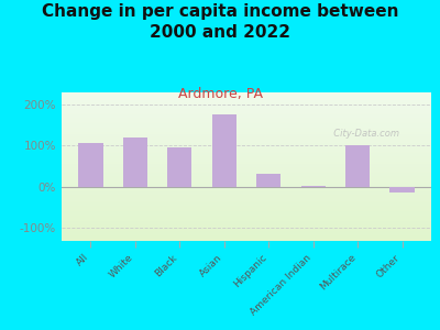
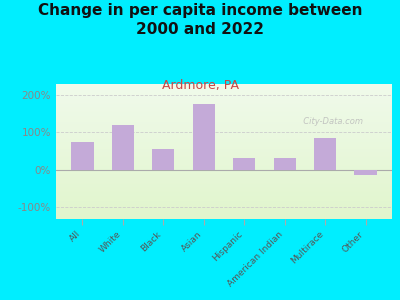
All: 105% -> 75%
Black: 95% -> 55%
American Indian: 2% -> 30%
Multirace: 100% -> 85%
